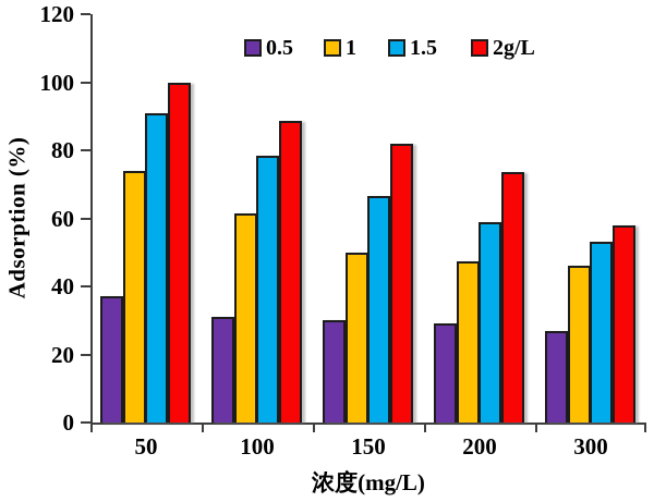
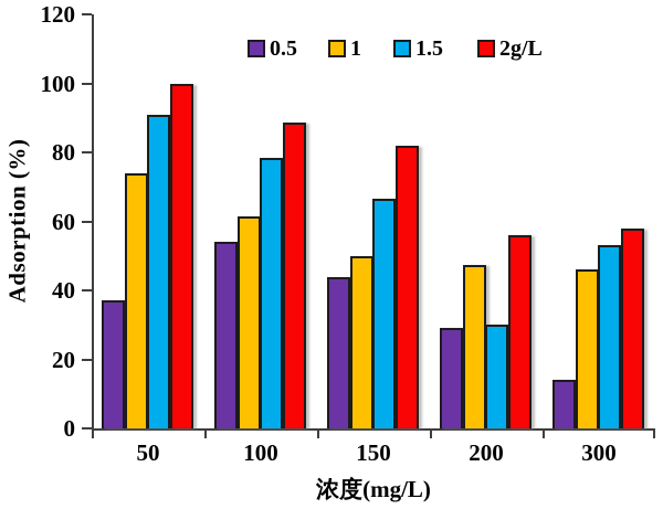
0.5/100: 31 -> 54
0.5/150: 30 -> 44
1.5/200: 59 -> 30
2g/L/200: 74 -> 56
0.5/300: 27 -> 14
